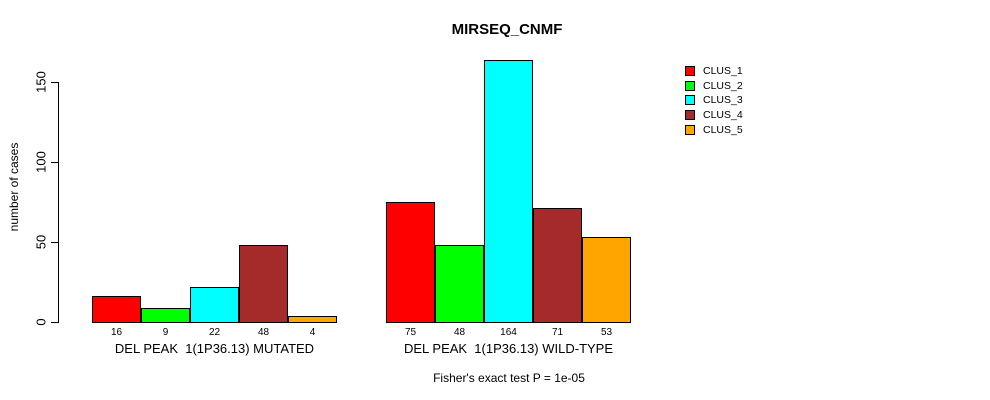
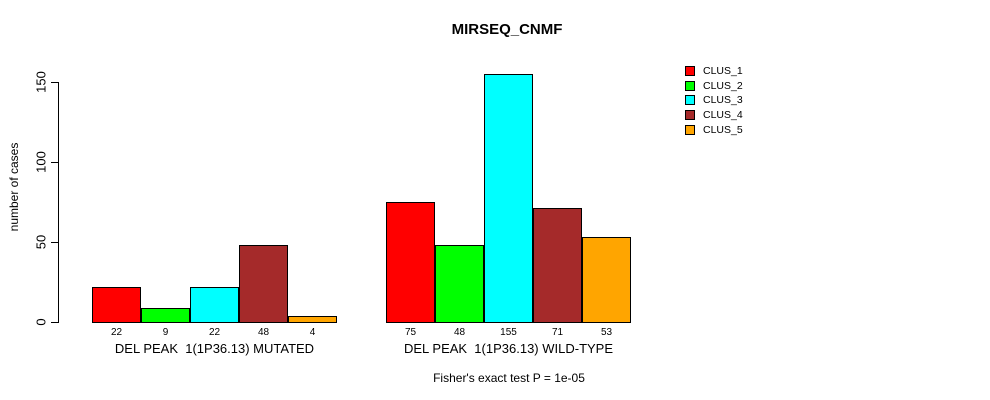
CLUS_1/DEL PEAK 1(1P36.13) MUTATED: 16 -> 22
CLUS_3/DEL PEAK 1(1P36.13) WILD-TYPE: 164 -> 155
